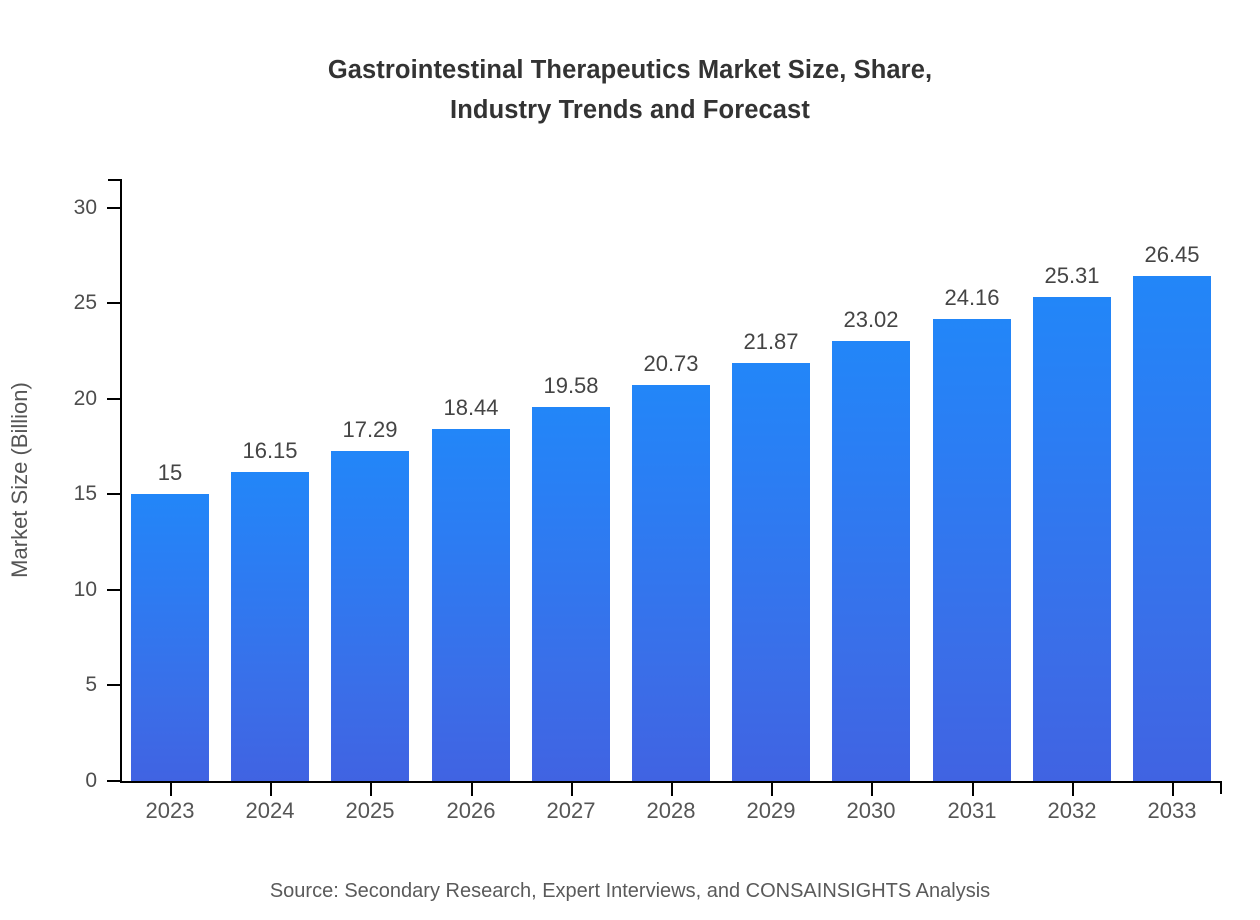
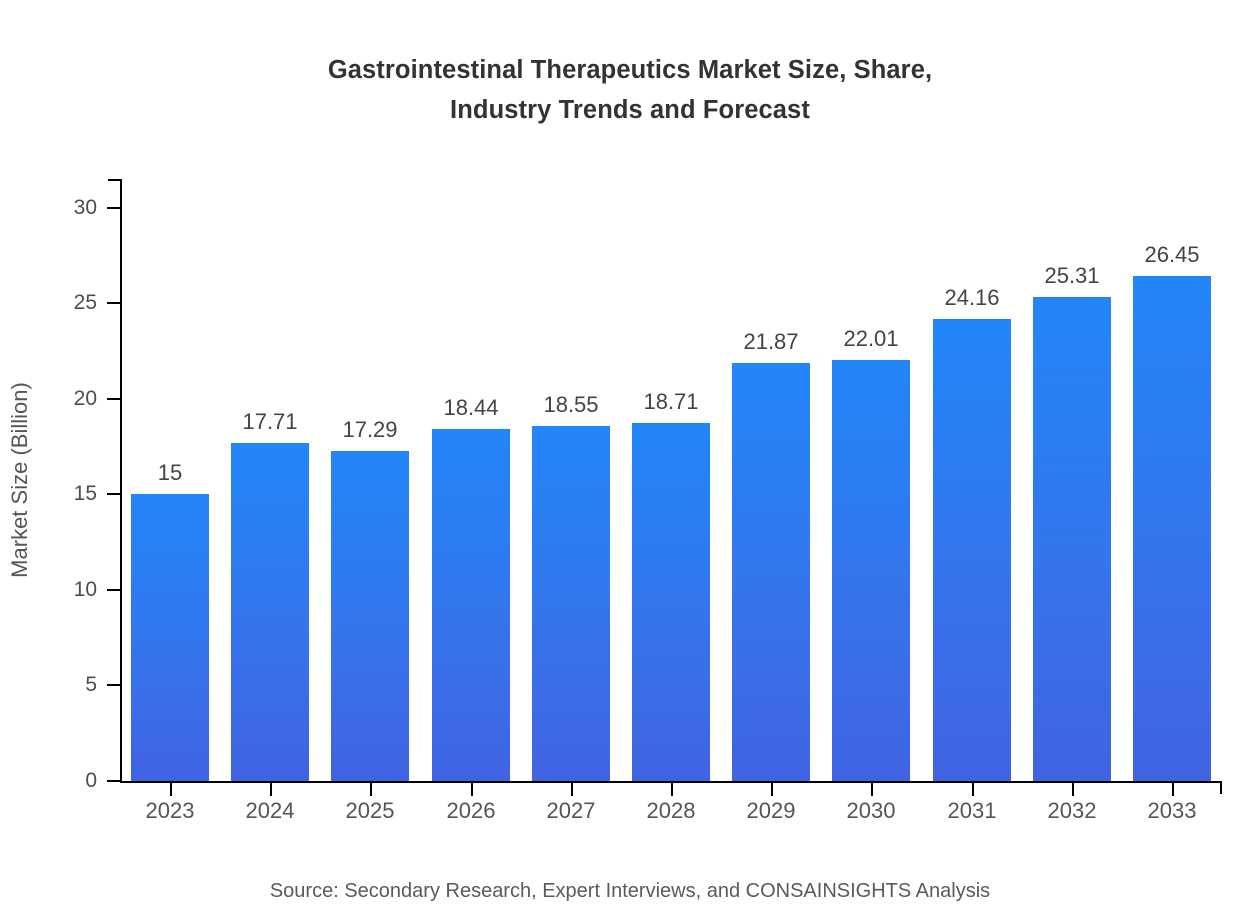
2024: 16.15 -> 17.71
2027: 19.58 -> 18.55
2028: 20.73 -> 18.71
2030: 23.02 -> 22.01
